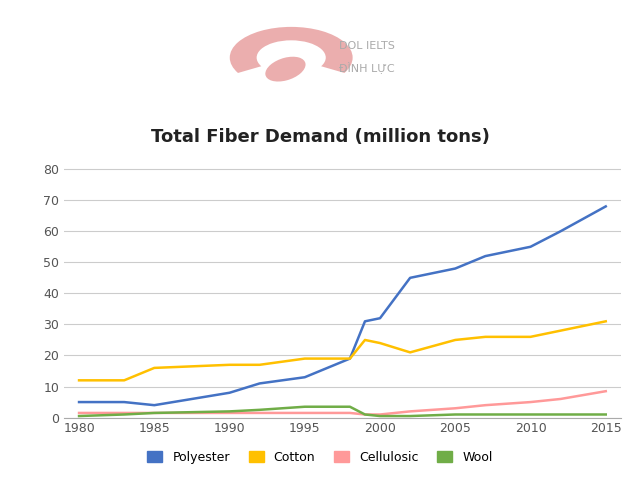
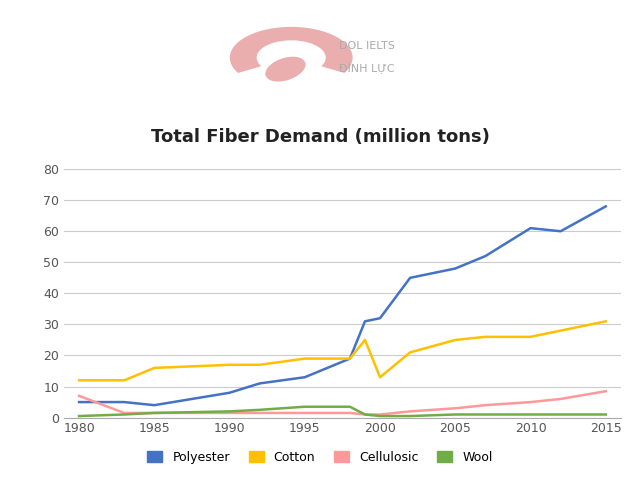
Cellulosic/1980: 1.5 -> 7.0
Cotton/2000: 24 -> 13
Polyester/2010: 55 -> 61
